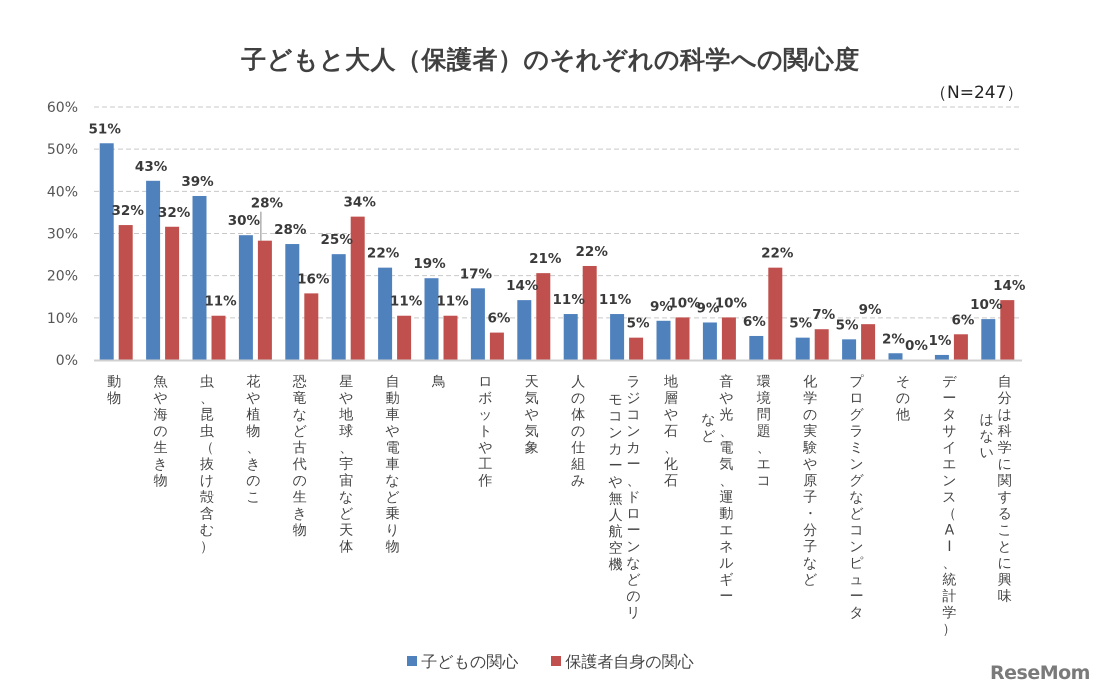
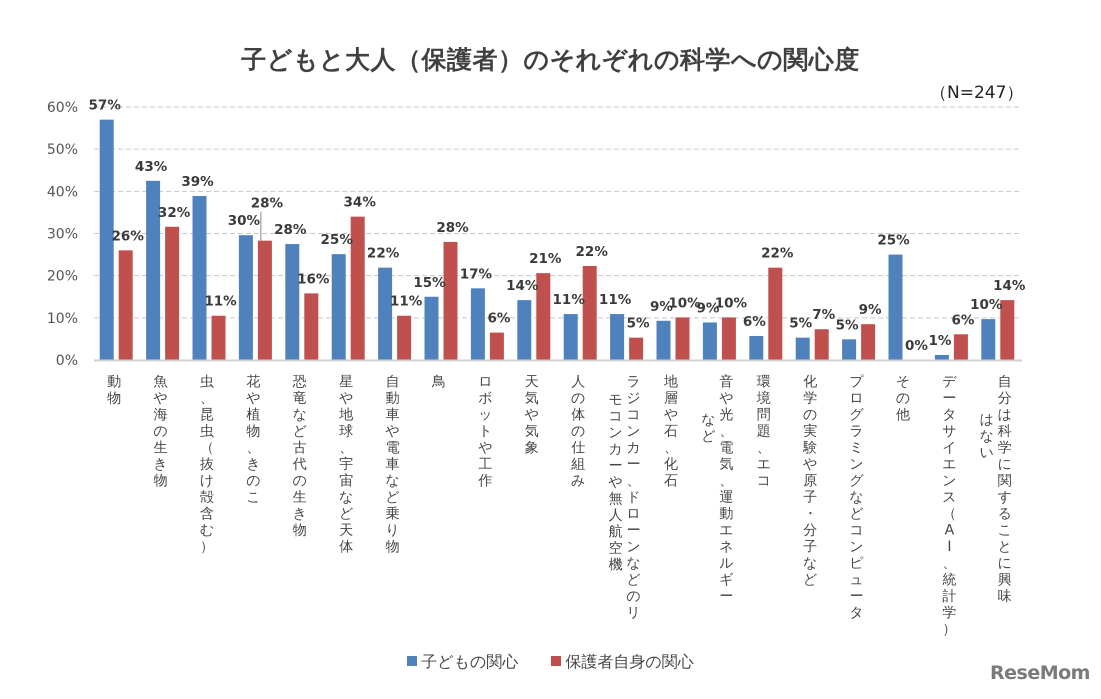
子どもの関心/動物: 51% -> 57%
保護者自身の関心/動物: 32% -> 26%
子どもの関心/鳥: 19% -> 15%
保護者自身の関心/鳥: 11% -> 28%
子どもの関心/その他: 2% -> 25%
